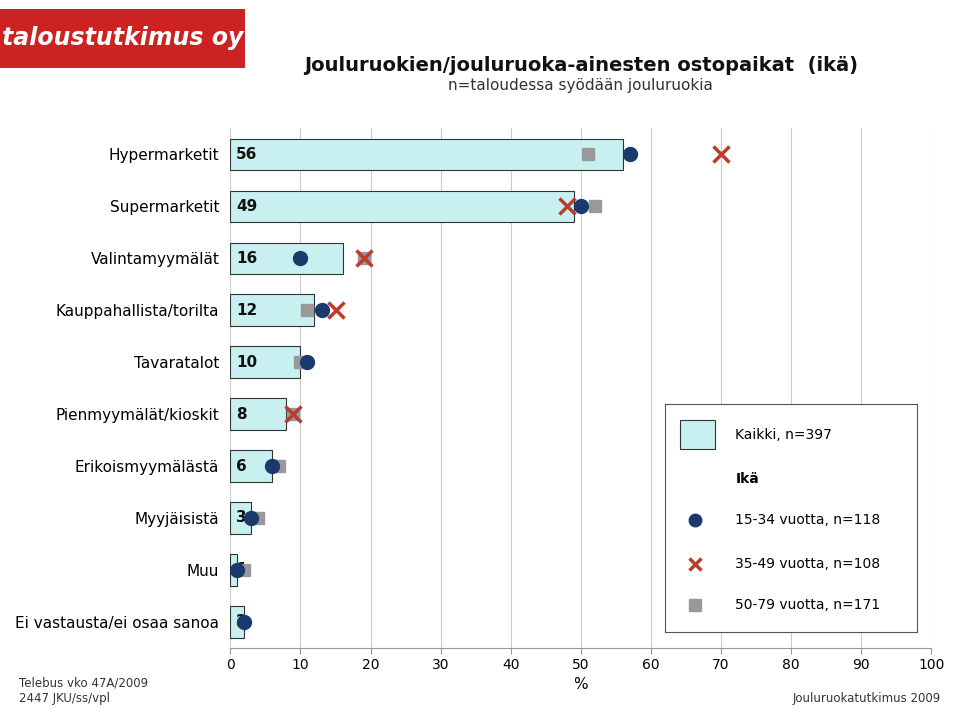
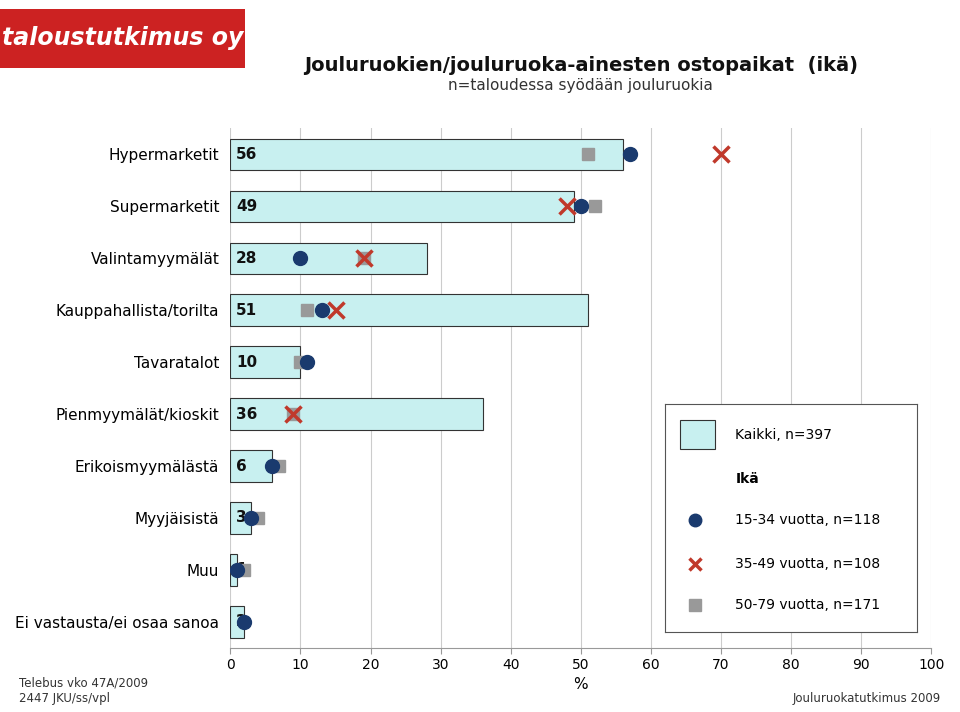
Valintamyymälät: 16 -> 28
Kauppahallista/torilta: 12 -> 51
Pienmyymälät/kioskit: 8 -> 36
